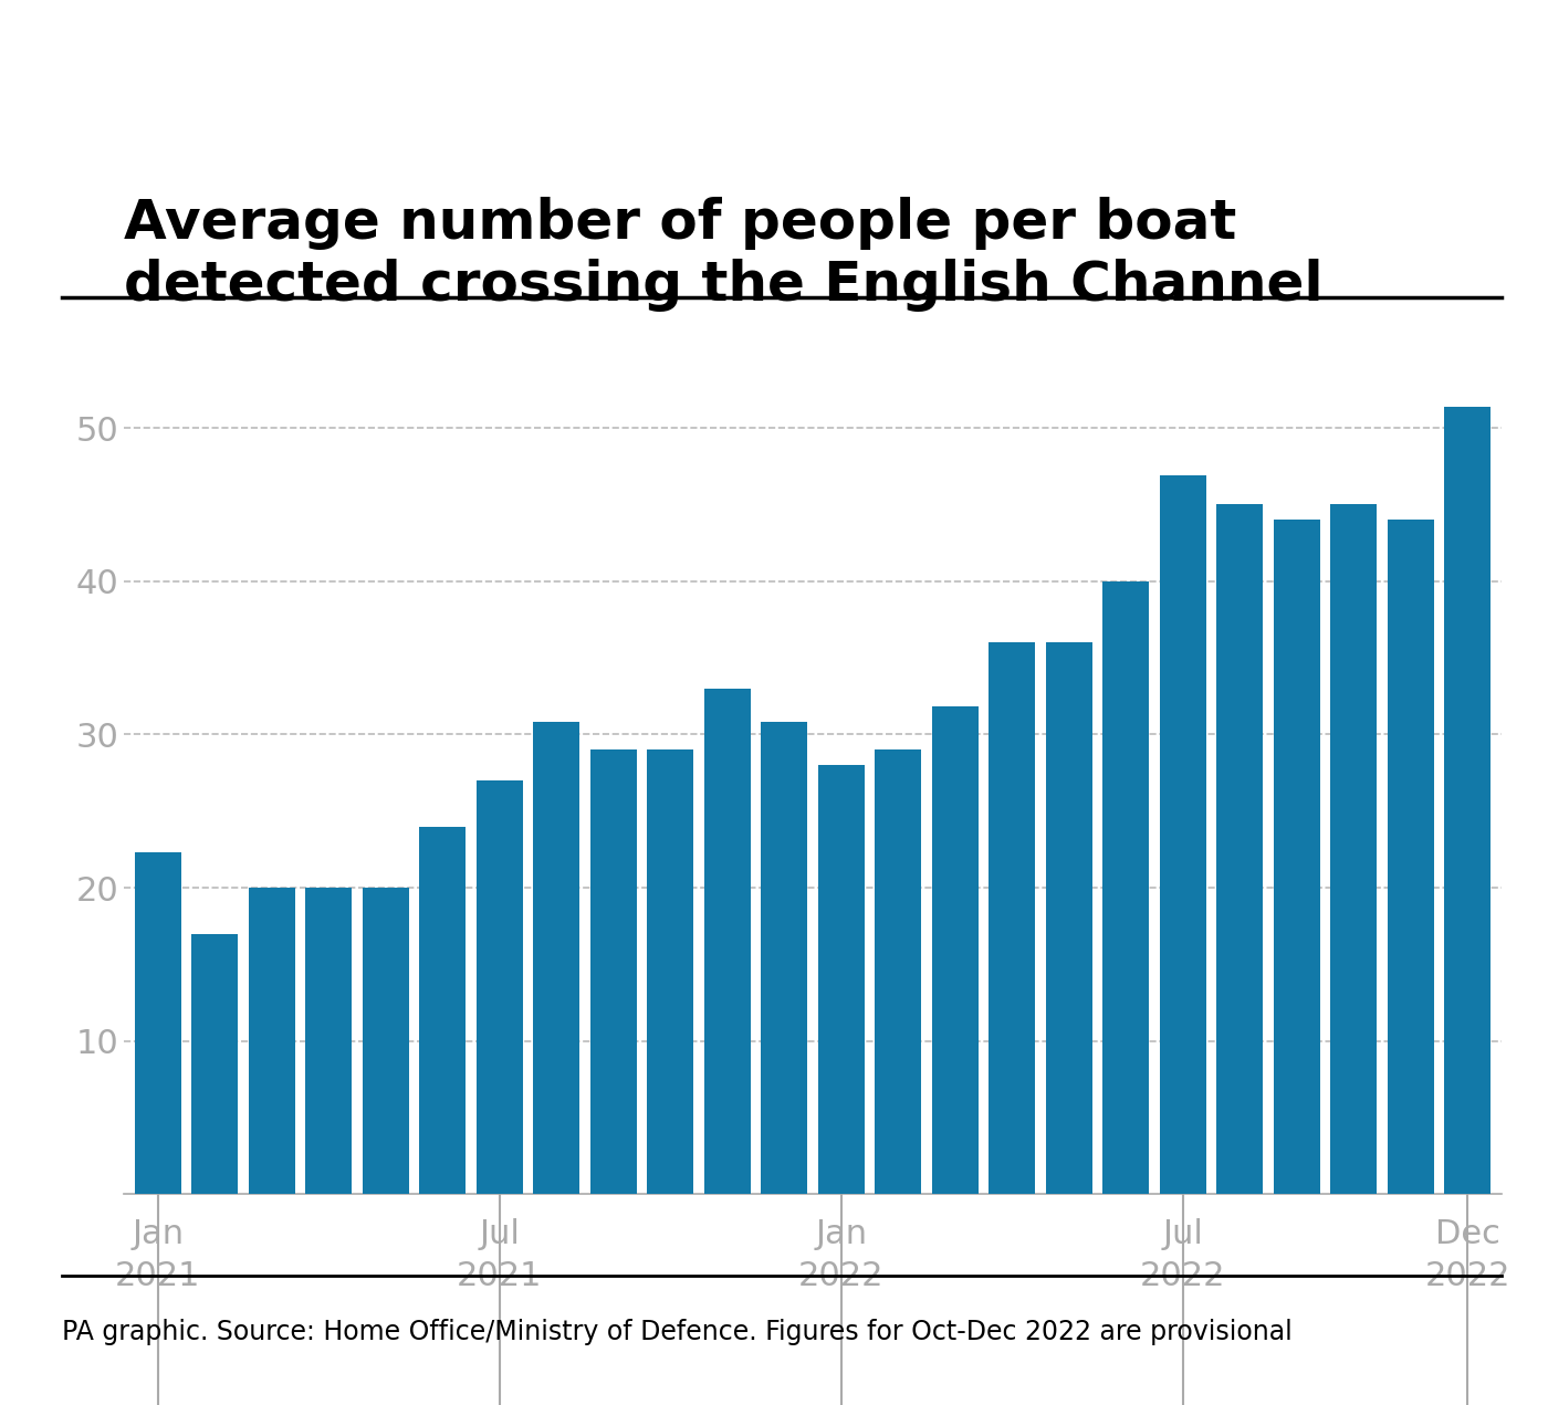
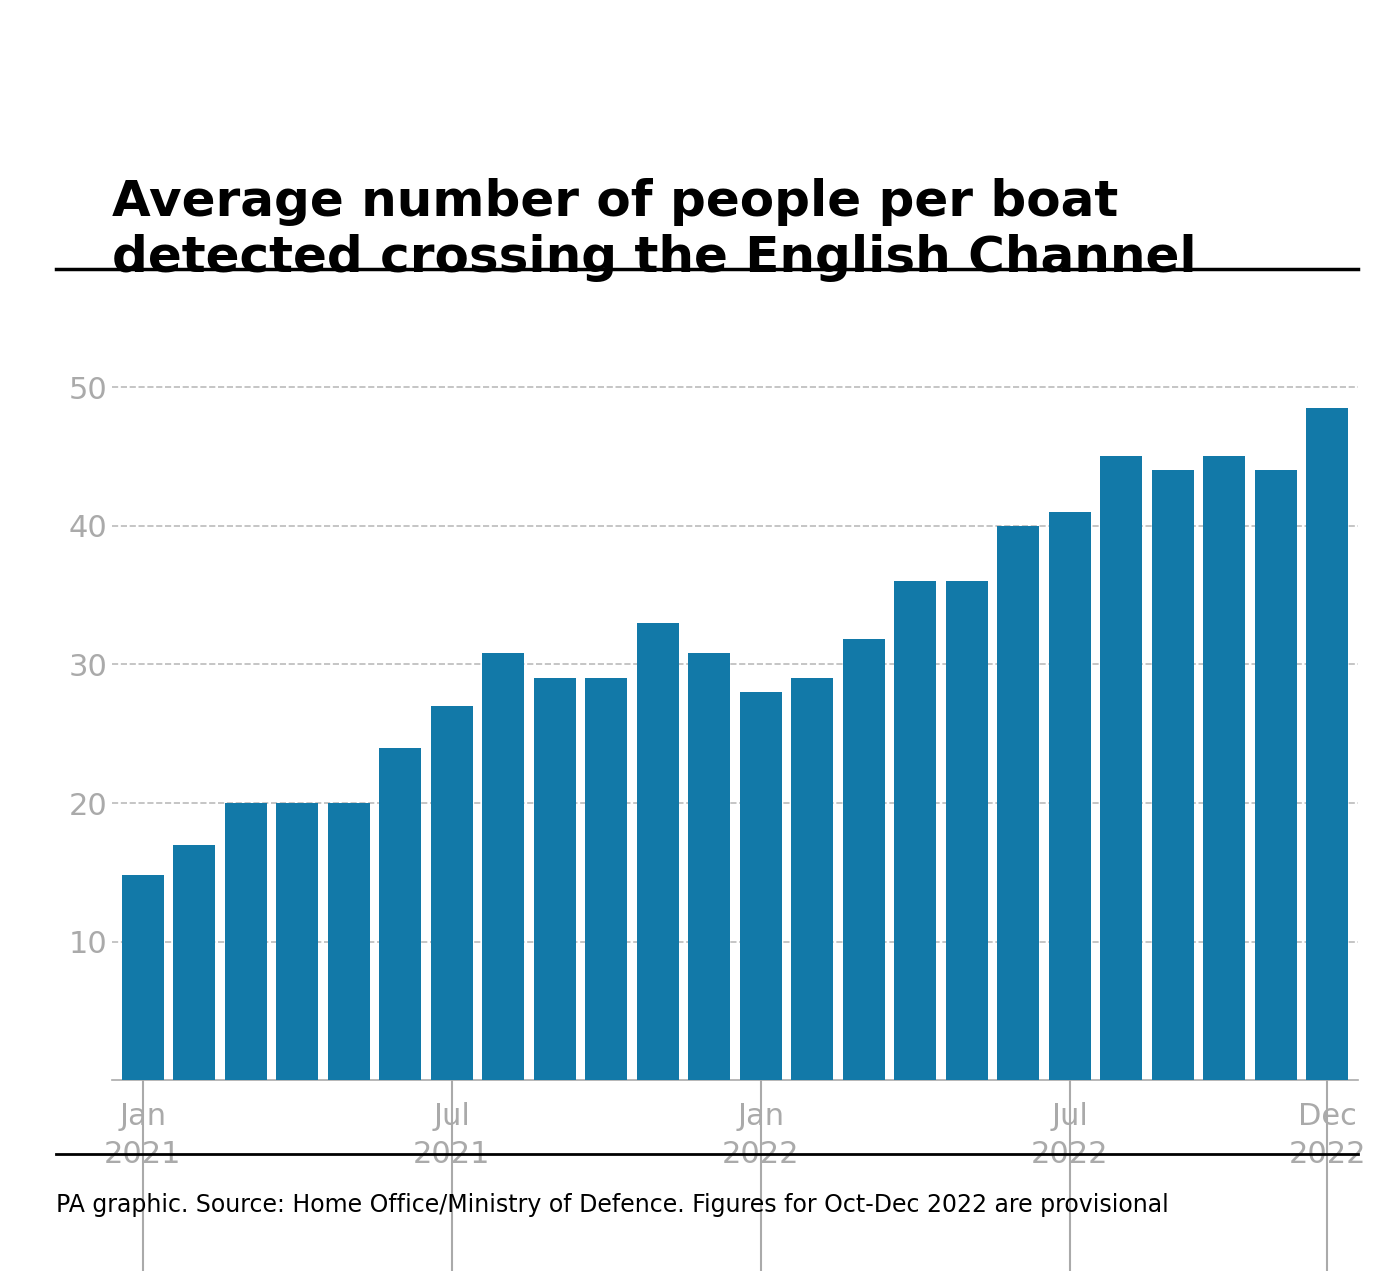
Jan 2021: 22.3 -> 14.8
Jul 2022: 46.9 -> 41.0
Dec 2022: 51.4 -> 48.5
